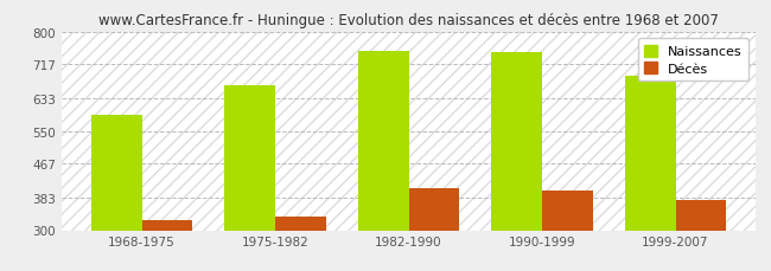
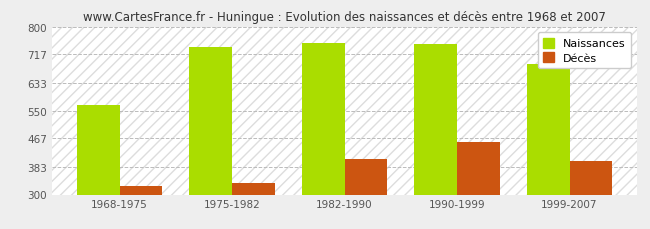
Naissances/1968-1975: 590 -> 568
Naissances/1975-1982: 665 -> 740
Décès/1990-1999: 400 -> 455
Décès/1999-2007: 375 -> 400
